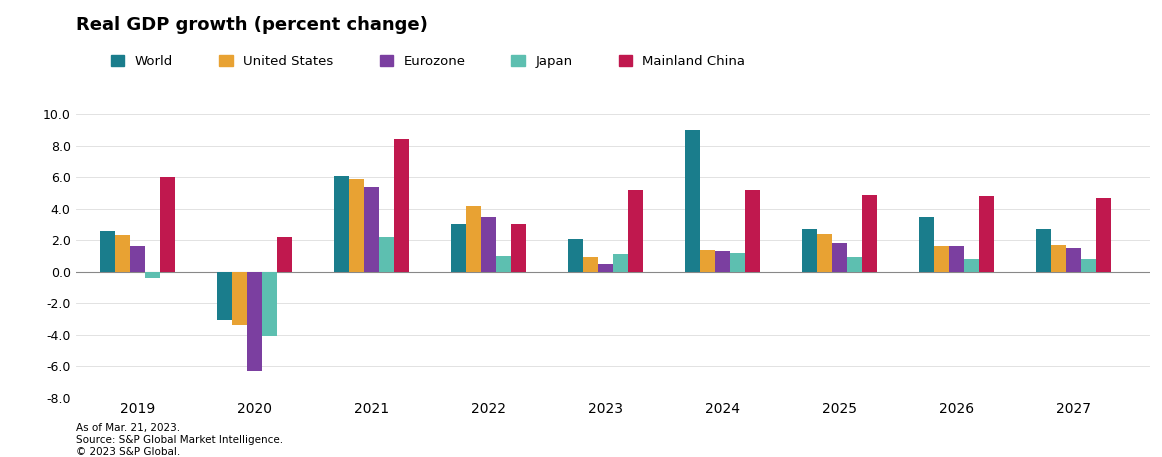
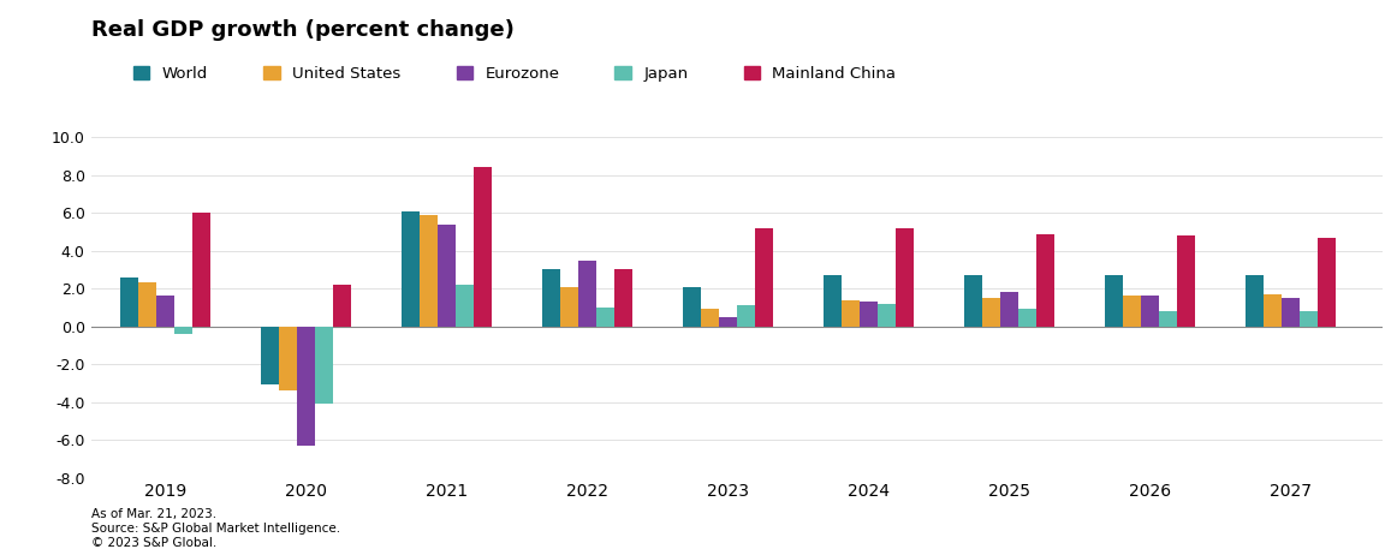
United States/2022: 4.2 -> 2.1
World/2024: 9.0 -> 2.7
United States/2025: 2.4 -> 1.5
World/2026: 3.5 -> 2.7
